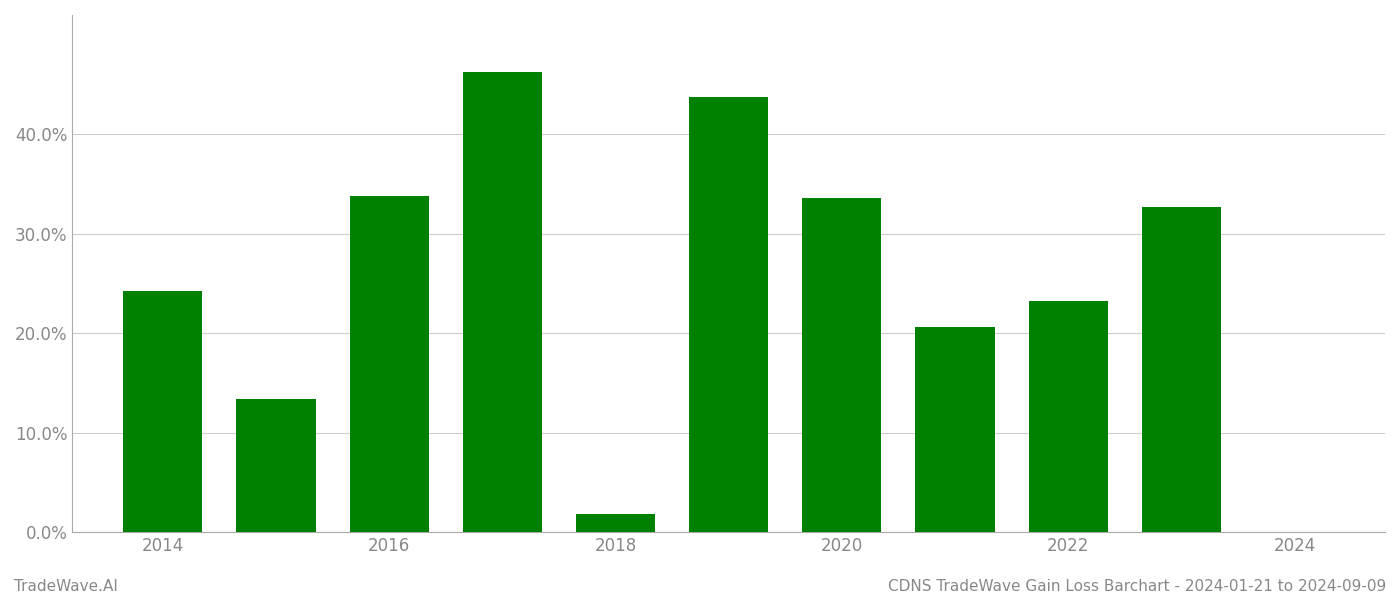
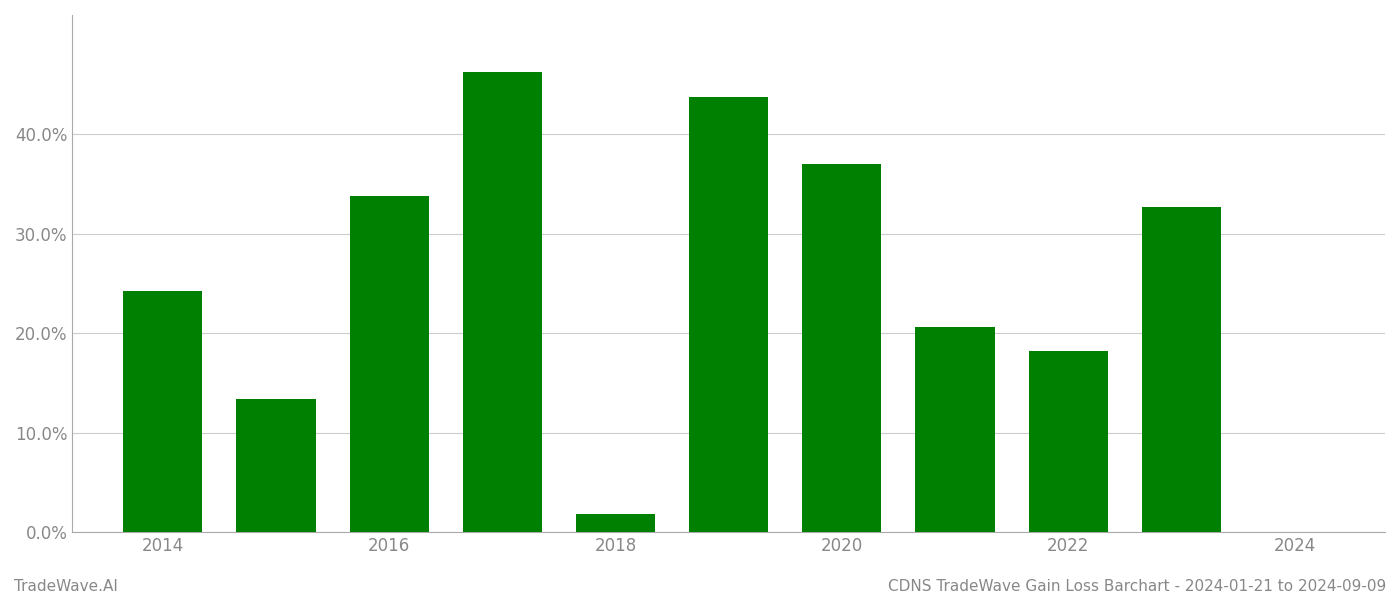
2020: 33.6% -> 37.0%
2022: 23.2% -> 18.2%
